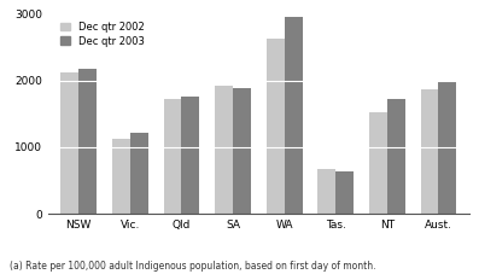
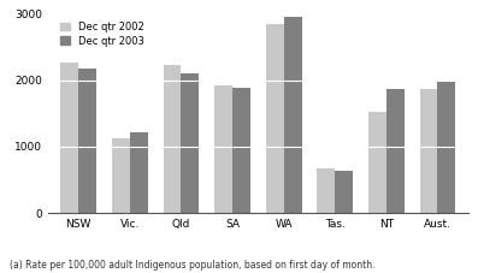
Dec qtr 2002/NSW: 2120 -> 2260
Dec qtr 2002/Qld: 1720 -> 2220
Dec qtr 2003/Qld: 1760 -> 2100
Dec qtr 2002/WA: 2620 -> 2840
Dec qtr 2003/NT: 1720 -> 1860
